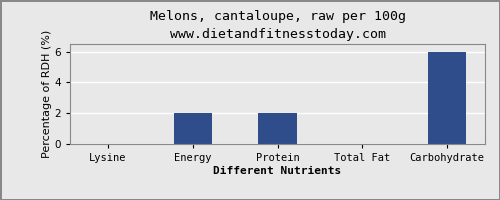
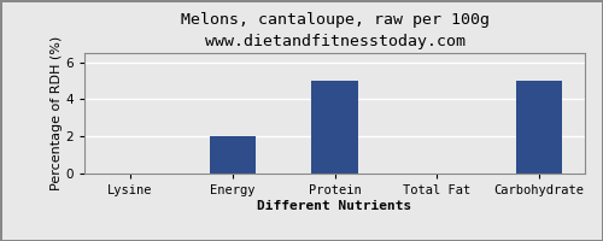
Protein: 2 -> 5
Carbohydrate: 6 -> 5
